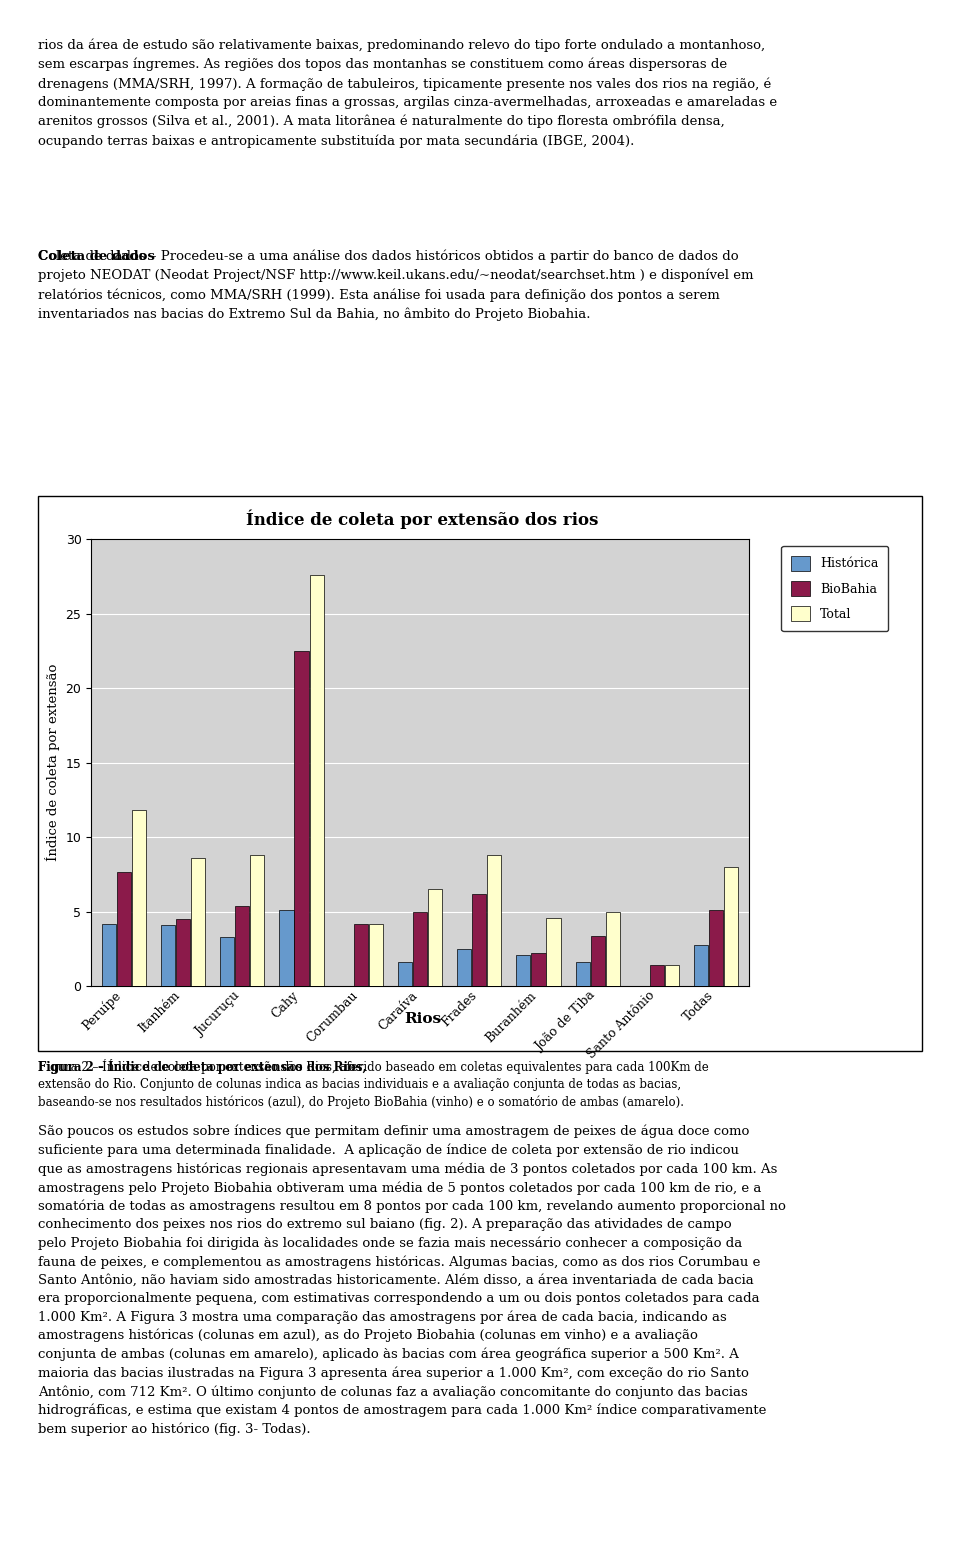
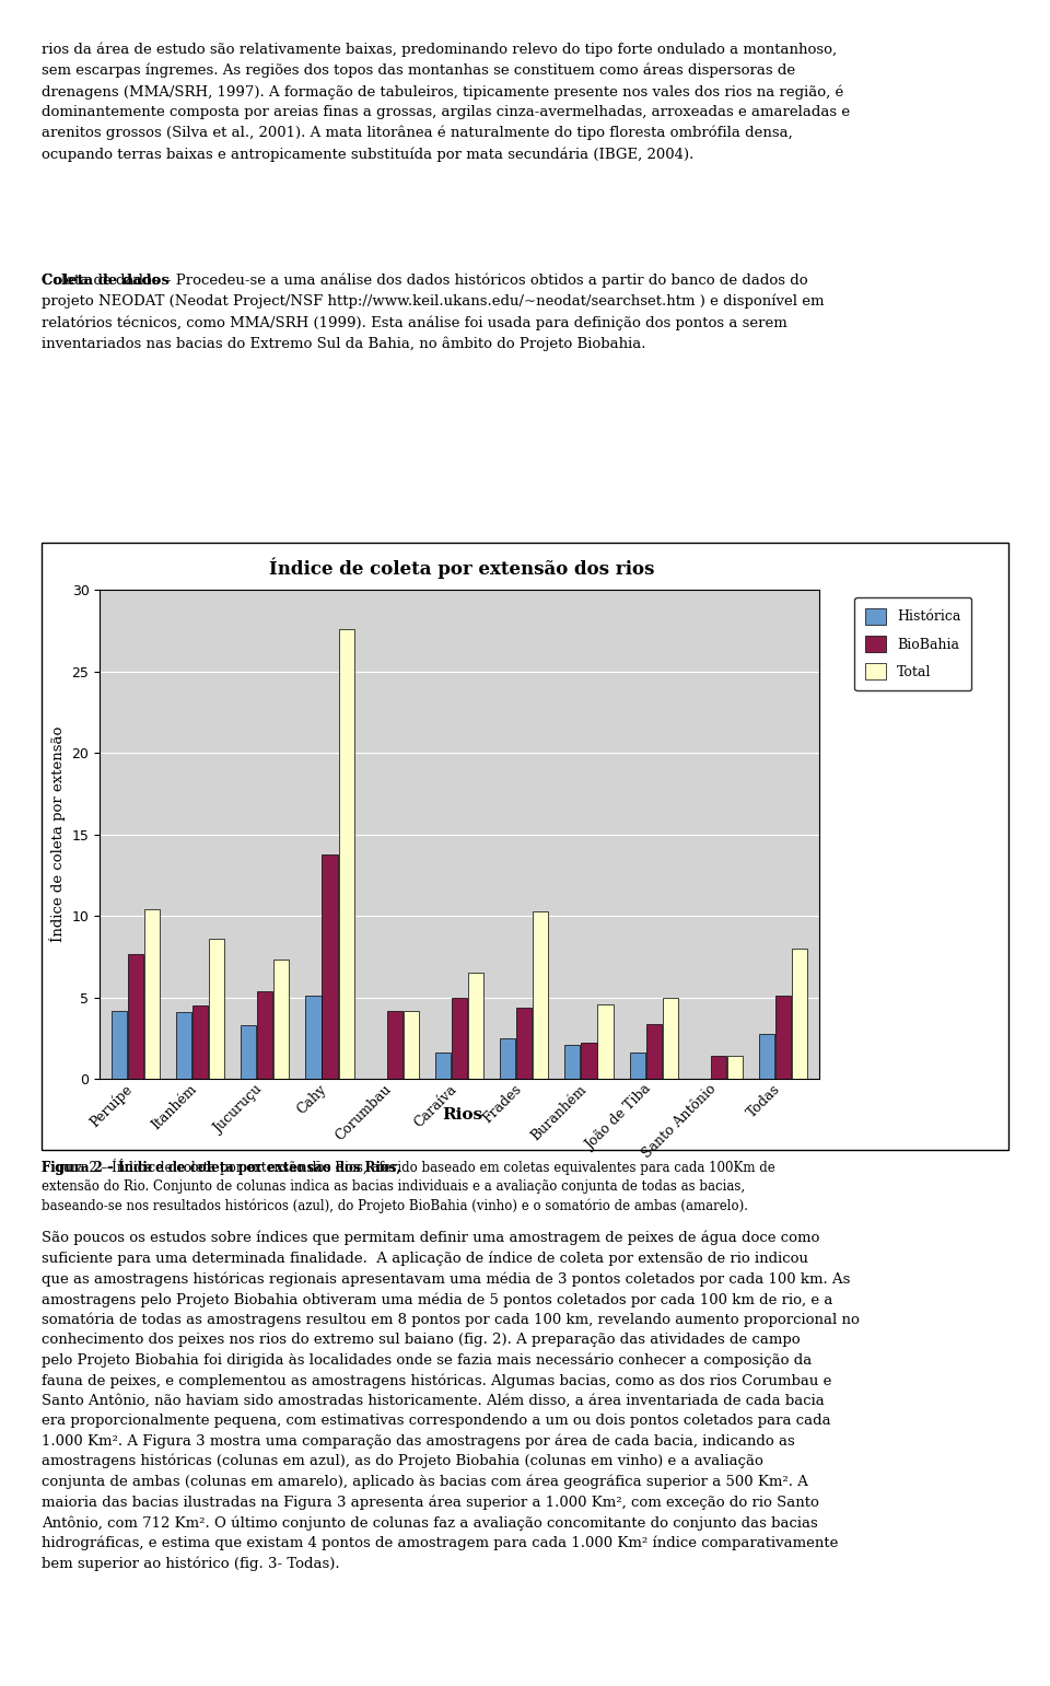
Total/Peruípe: 11.8 -> 10.4
Total/Jucuruçu: 8.8 -> 7.3
BioBahia/Cahy: 22.5 -> 13.8
BioBahia/Frades: 6.2 -> 4.4
Total/Frades: 8.8 -> 10.3
